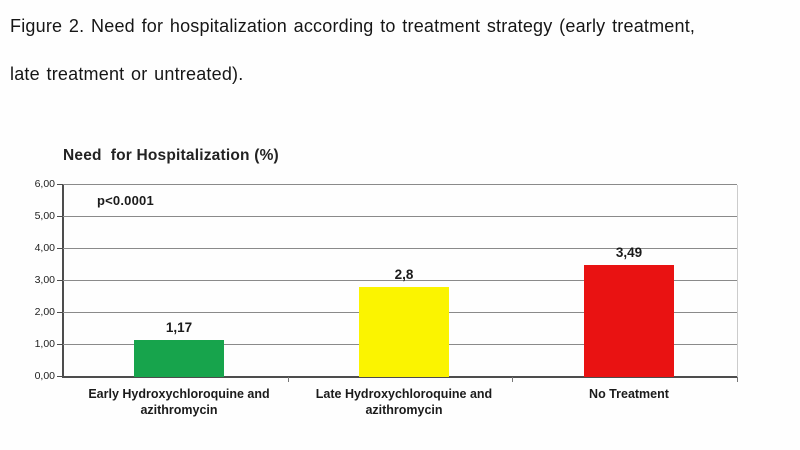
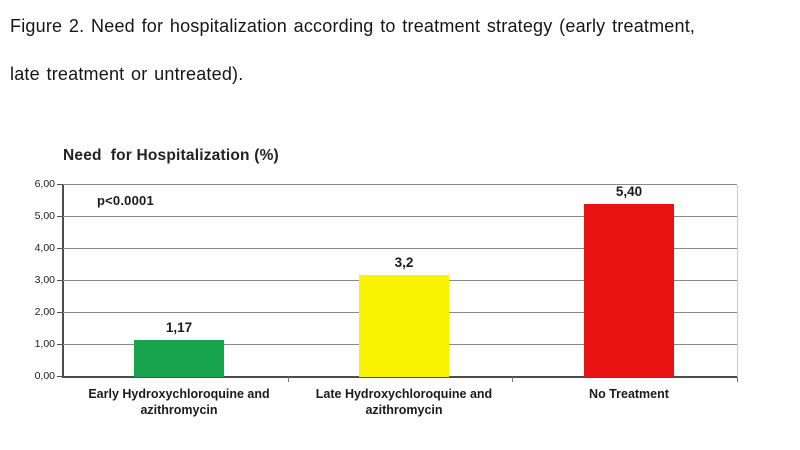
Late Hydroxychloroquine and azithromycin: 2,8 -> 3,2
No Treatment: 3,49 -> 5,40
